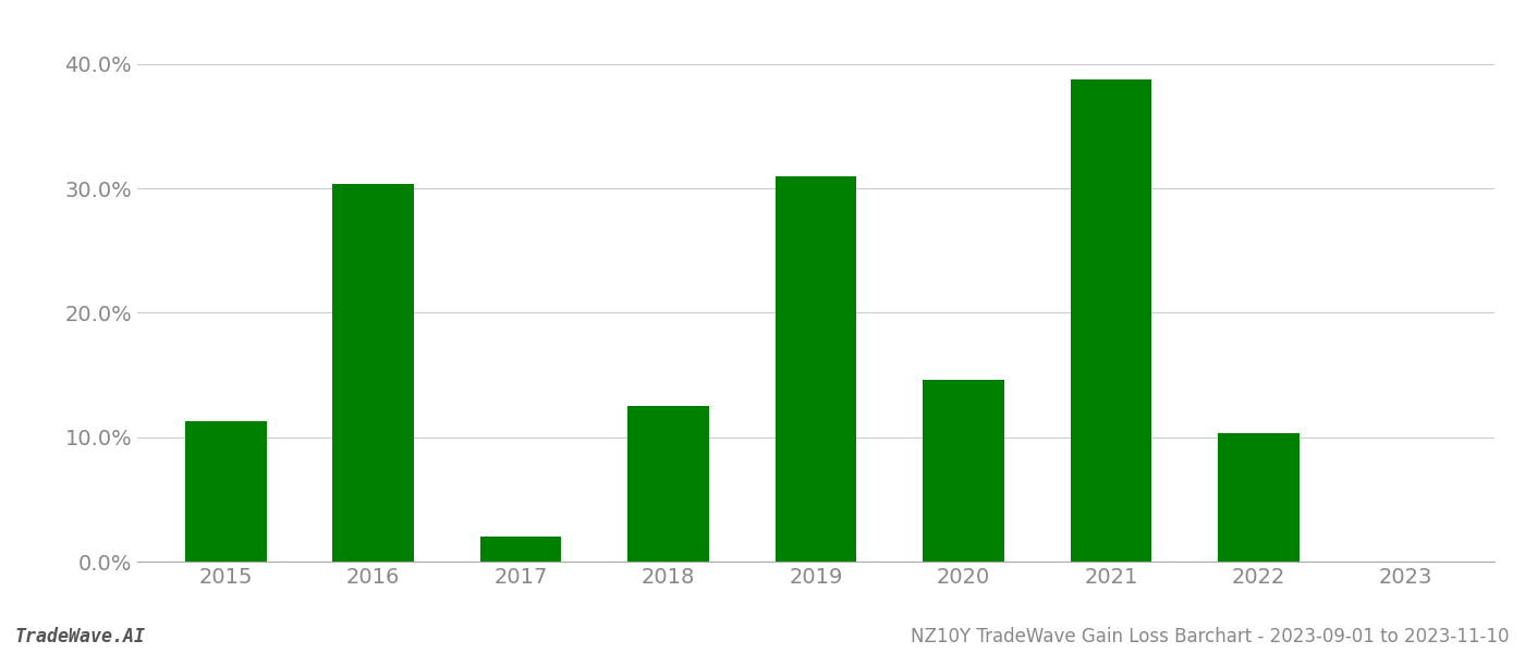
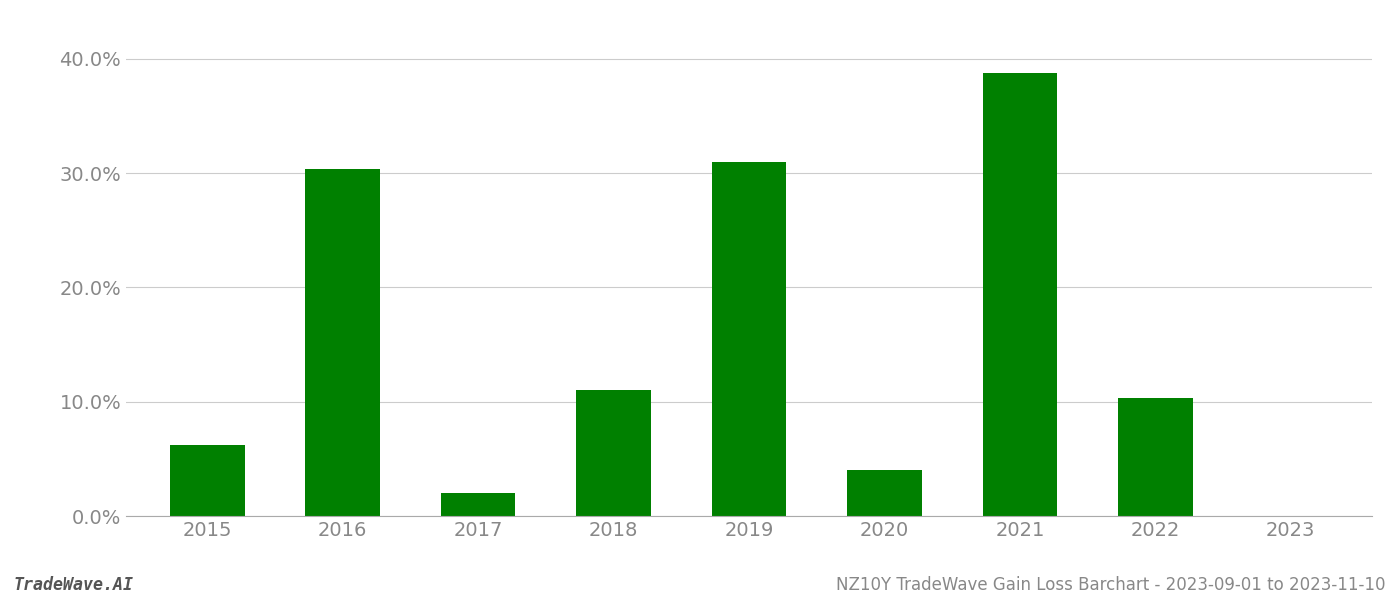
2015: 11.3% -> 6.2%
2018: 12.5% -> 11.0%
2020: 14.6% -> 4.0%
